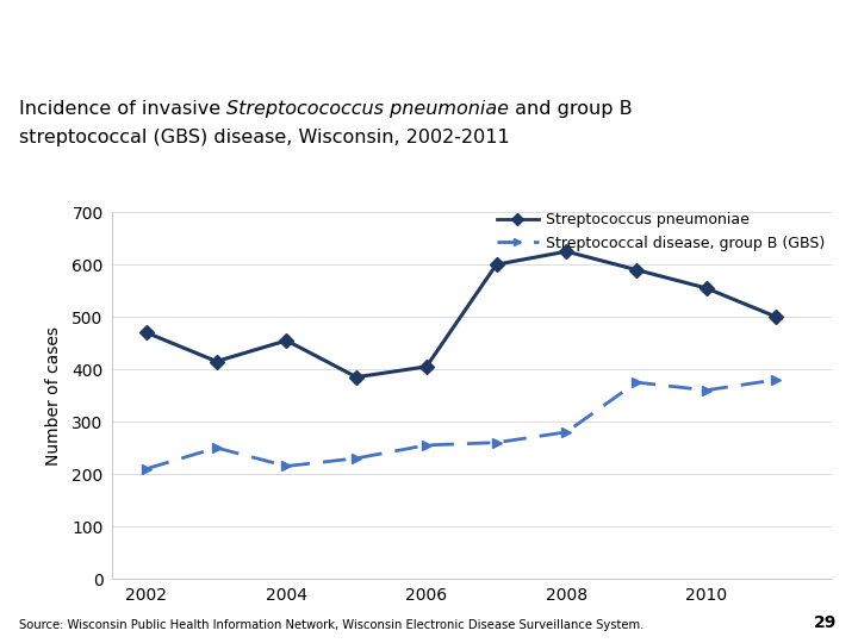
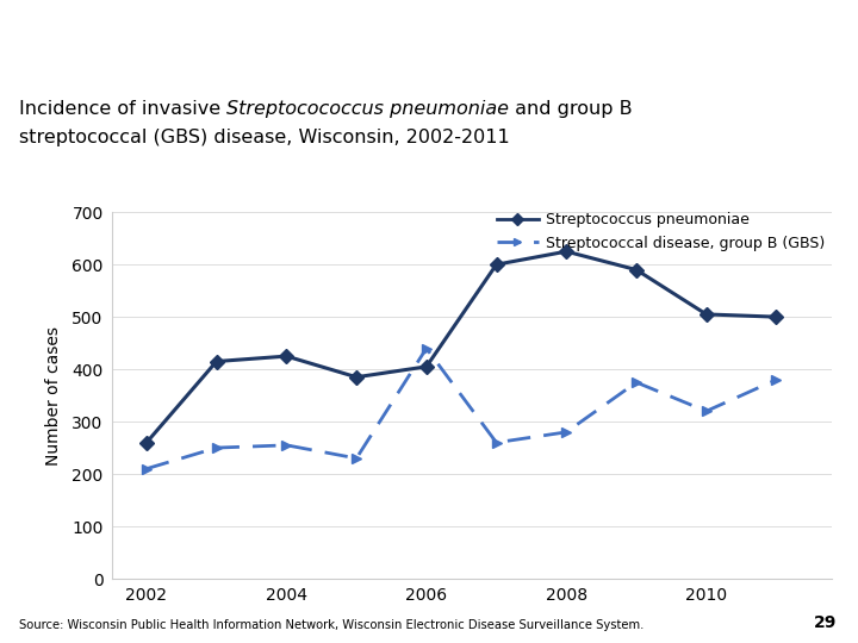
Streptococcus pneumoniae/2002: 470 -> 260
Streptococcus pneumoniae/2004: 455 -> 425
Streptococcal disease, group B (GBS)/2004: 215 -> 255
Streptococcal disease, group B (GBS)/2006: 255 -> 440
Streptococcus pneumoniae/2010: 555 -> 505
Streptococcal disease, group B (GBS)/2010: 360 -> 320
